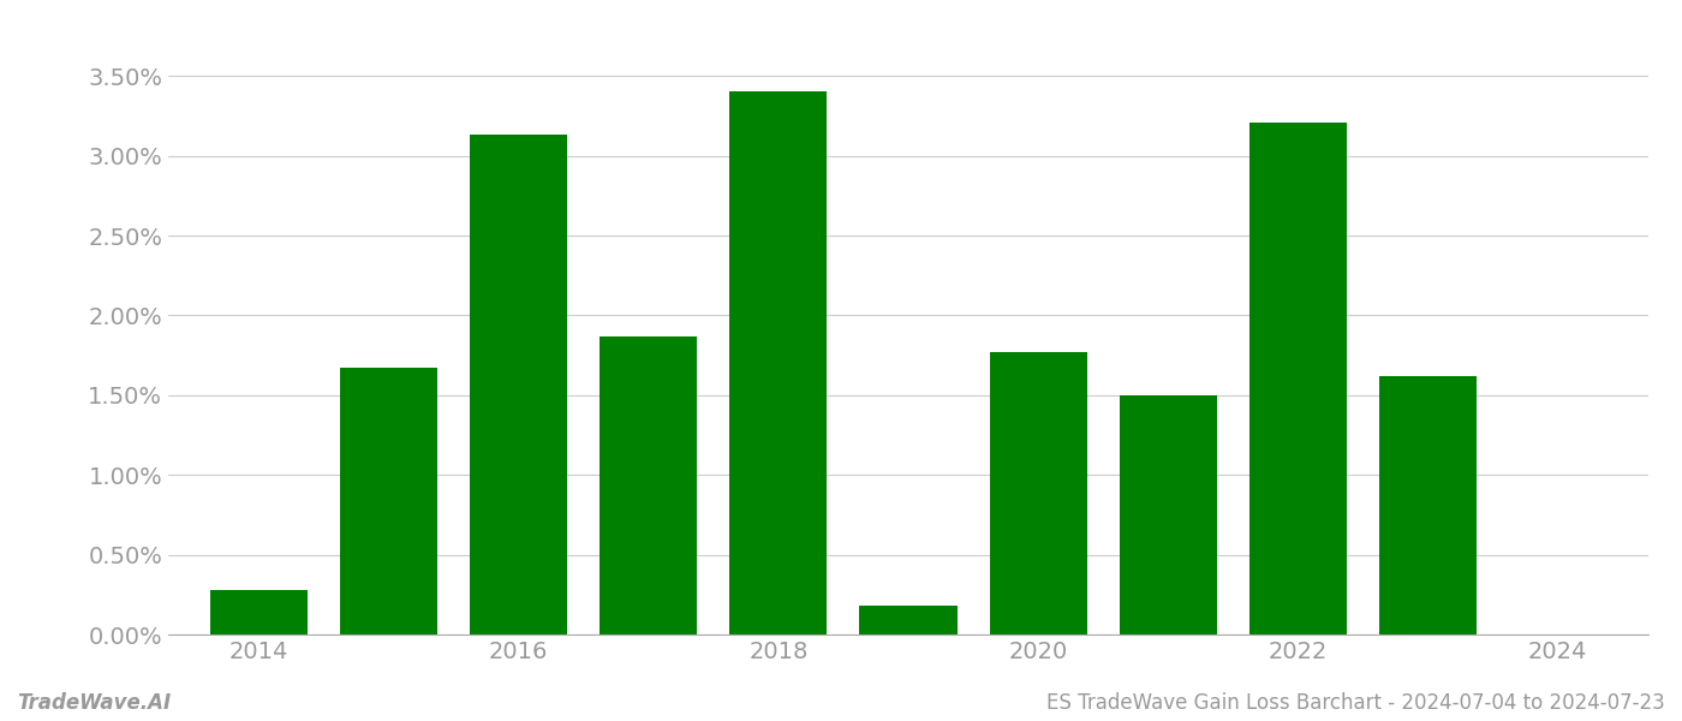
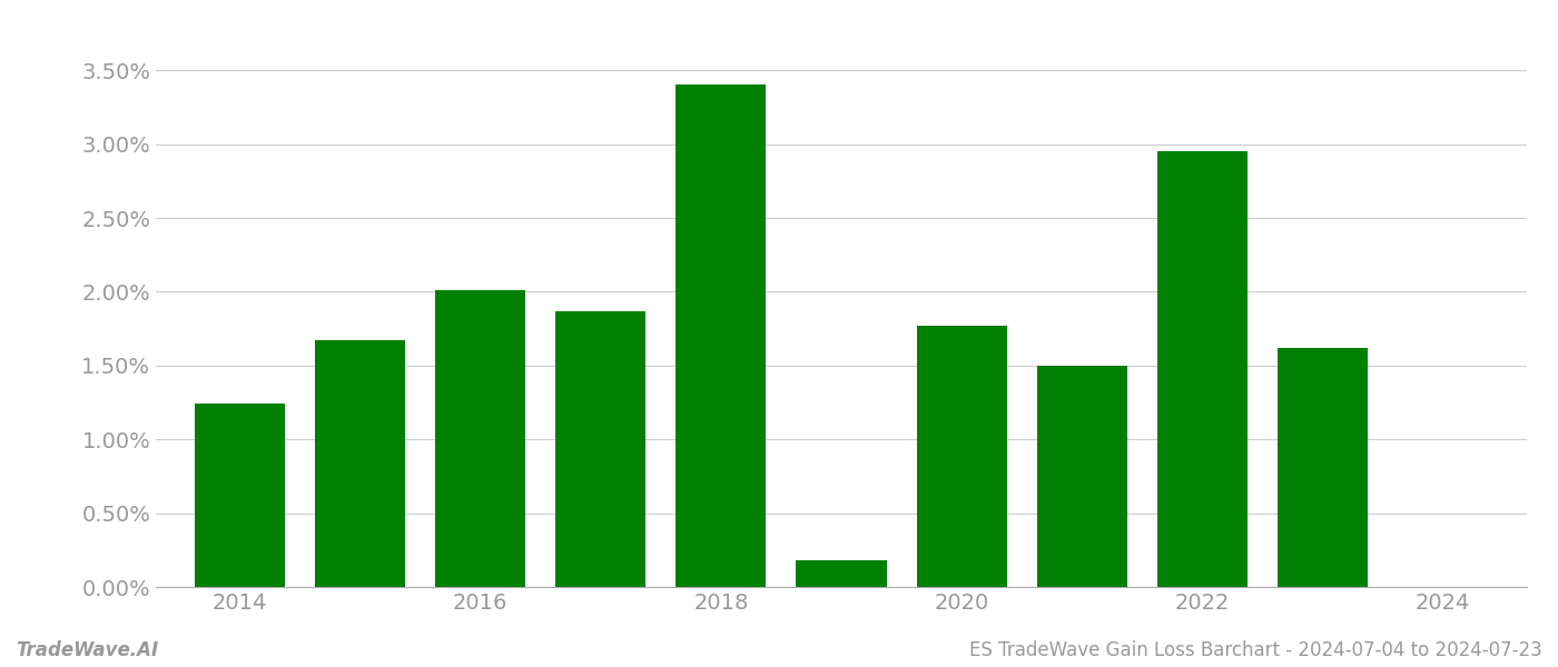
2014: 0.28% -> 1.24%
2016: 3.13% -> 2.01%
2022: 3.21% -> 2.95%
